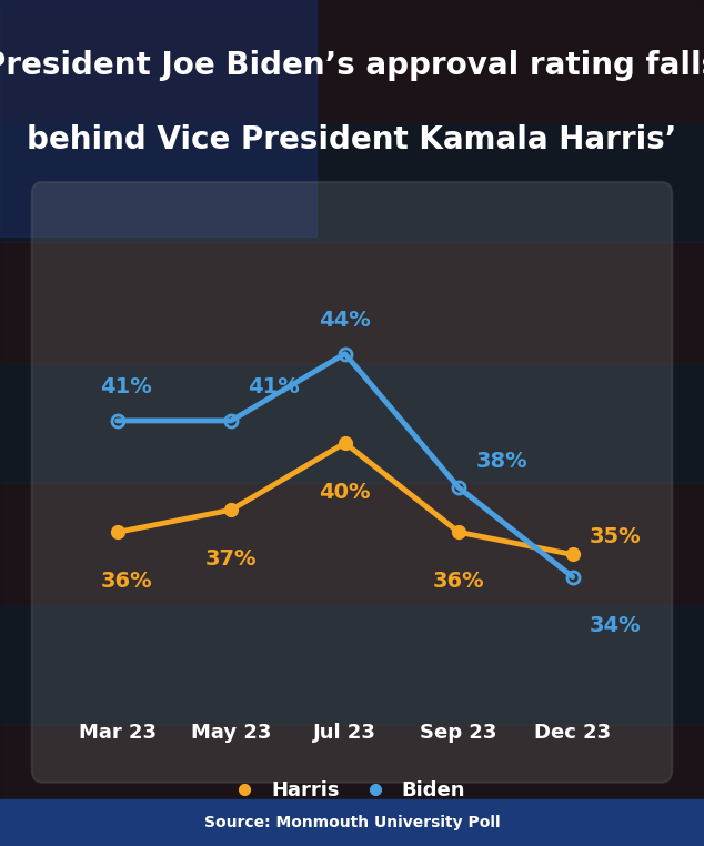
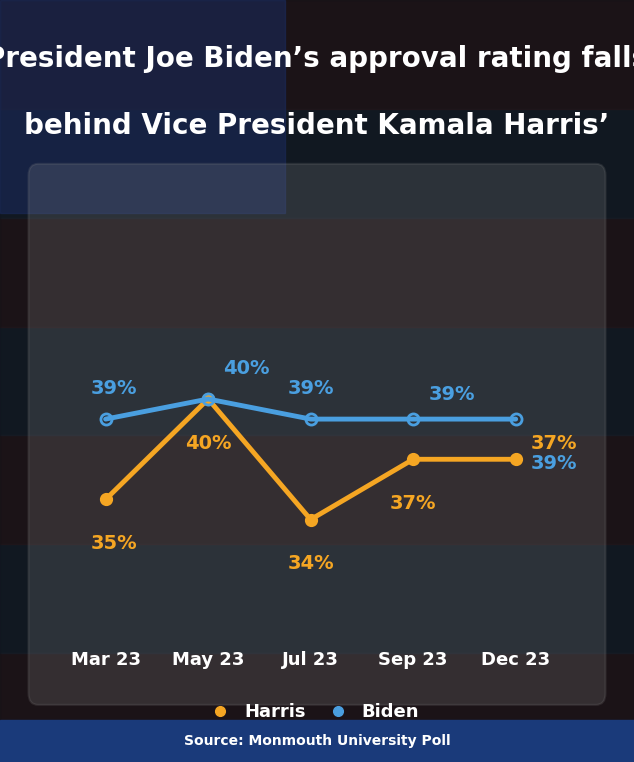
Harris/Mar 23: 36% -> 35%
Biden/Mar 23: 41% -> 39%
Harris/May 23: 37% -> 40%
Biden/May 23: 41% -> 40%
Harris/Jul 23: 40% -> 34%
Biden/Jul 23: 44% -> 39%
Harris/Sep 23: 36% -> 37%
Biden/Sep 23: 38% -> 39%
Harris/Dec 23: 35% -> 37%
Biden/Dec 23: 34% -> 39%
